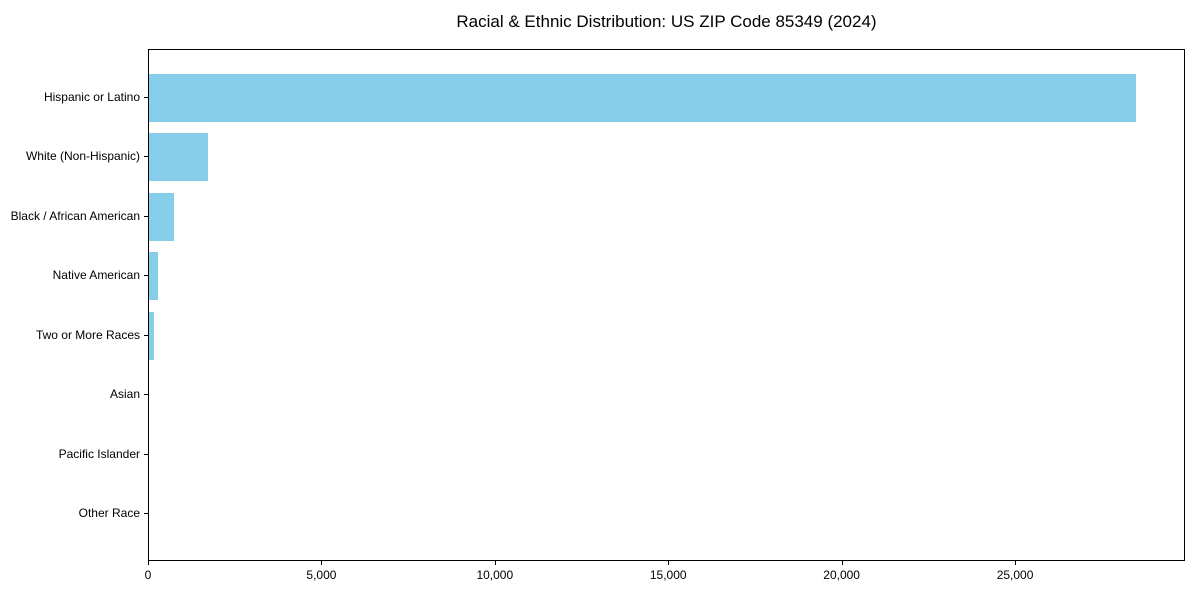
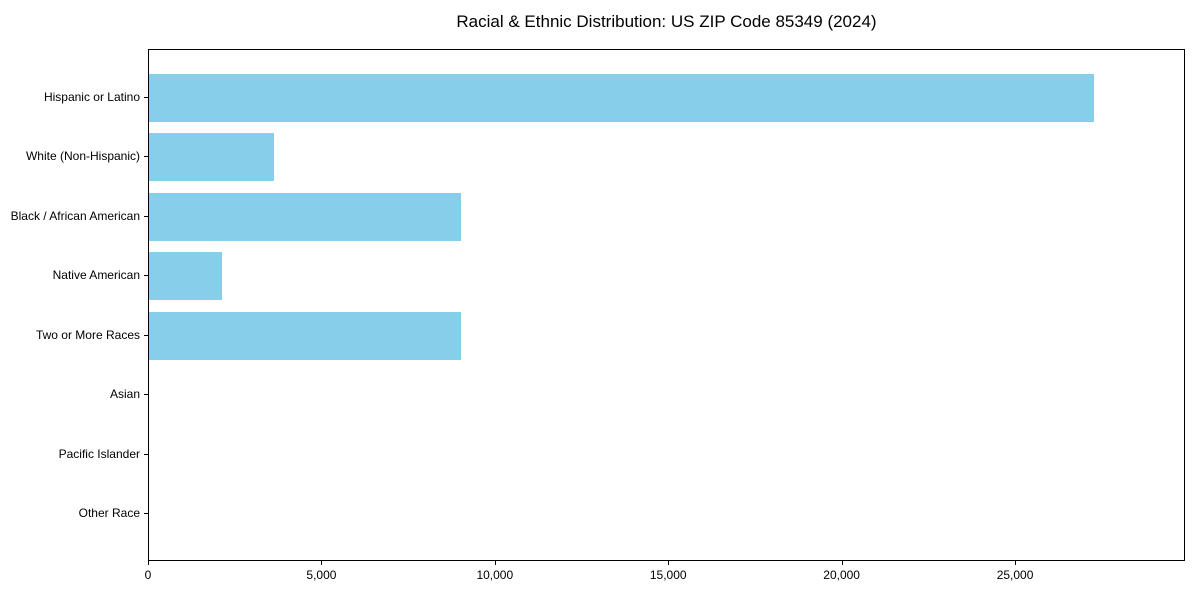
Hispanic or Latino: 28500 -> 27300
White (Non-Hispanic): 1700 -> 3600
Black / African American: 700 -> 9000
Native American: 300 -> 2100
Two or More Races: 200 -> 9000
